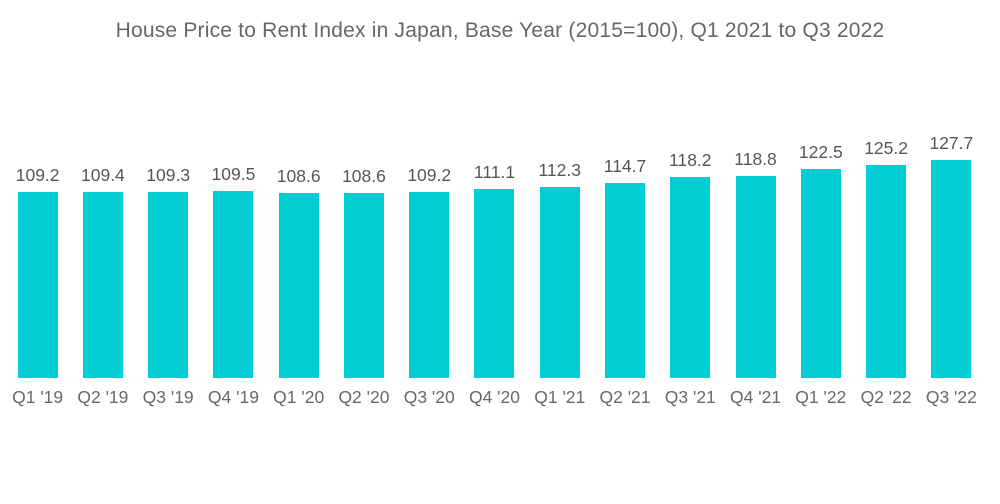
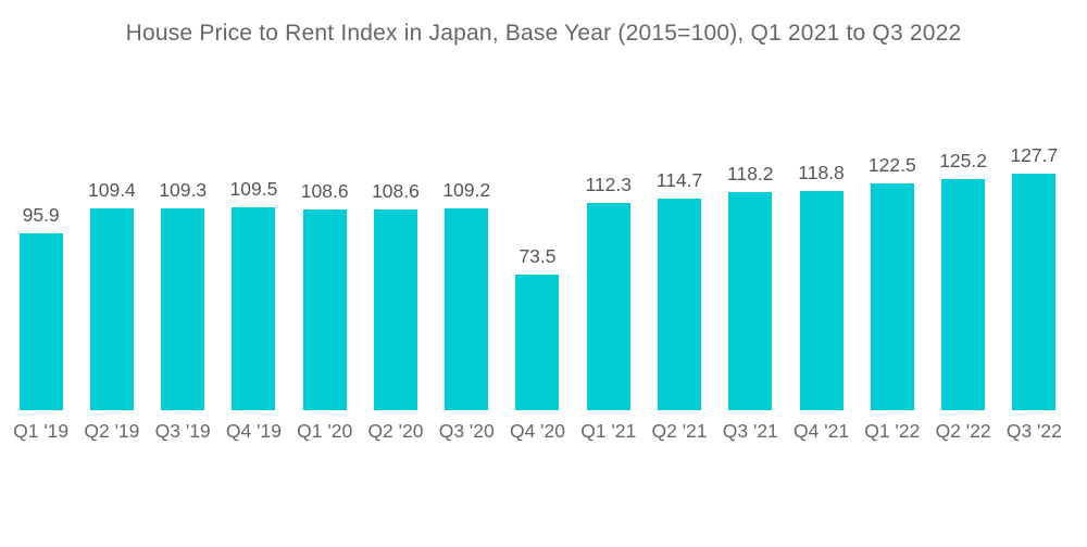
Q1 '19: 109.2 -> 95.9
Q4 '20: 111.1 -> 73.5
